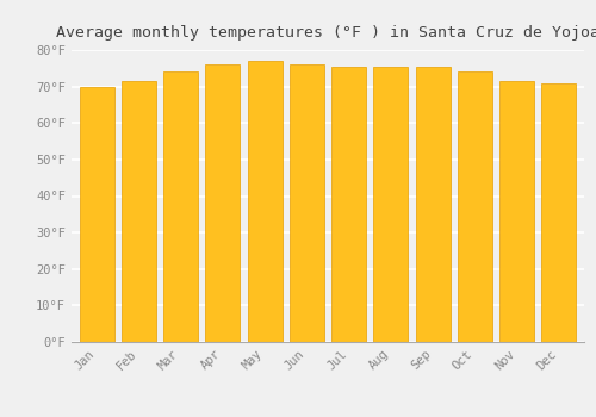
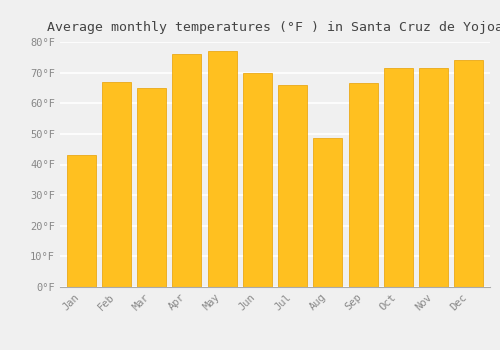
Jan: 70.0°F -> 43.0°F
Feb: 71.5°F -> 67.0°F
Mar: 74.0°F -> 65.0°F
Jun: 76.0°F -> 70.0°F
Jul: 75.5°F -> 66.0°F
Aug: 75.5°F -> 48.5°F
Sep: 75.5°F -> 66.5°F
Oct: 74.0°F -> 71.5°F
Dec: 71.0°F -> 74.0°F
